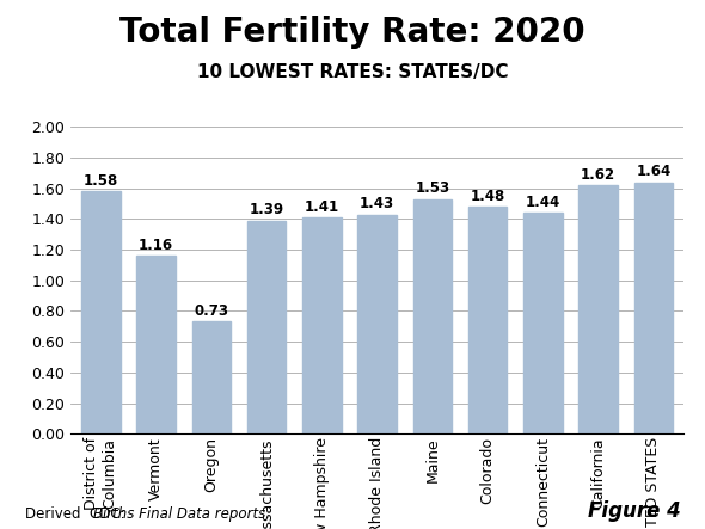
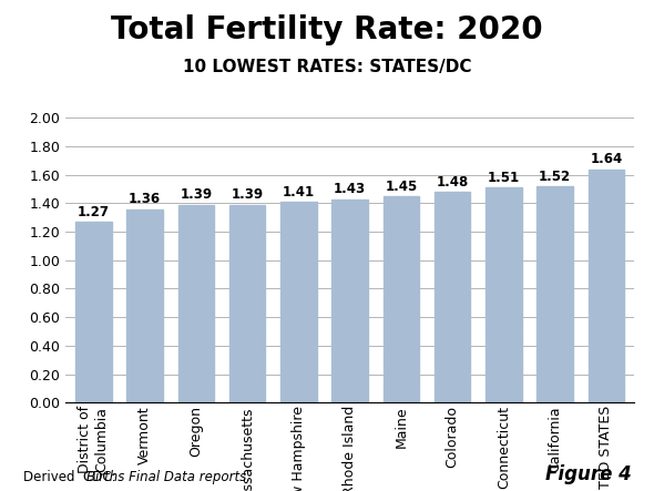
District of Columbia: 1.58 -> 1.27
Vermont: 1.16 -> 1.36
Oregon: 0.73 -> 1.39
Maine: 1.53 -> 1.45
Connecticut: 1.44 -> 1.51
California: 1.62 -> 1.52
